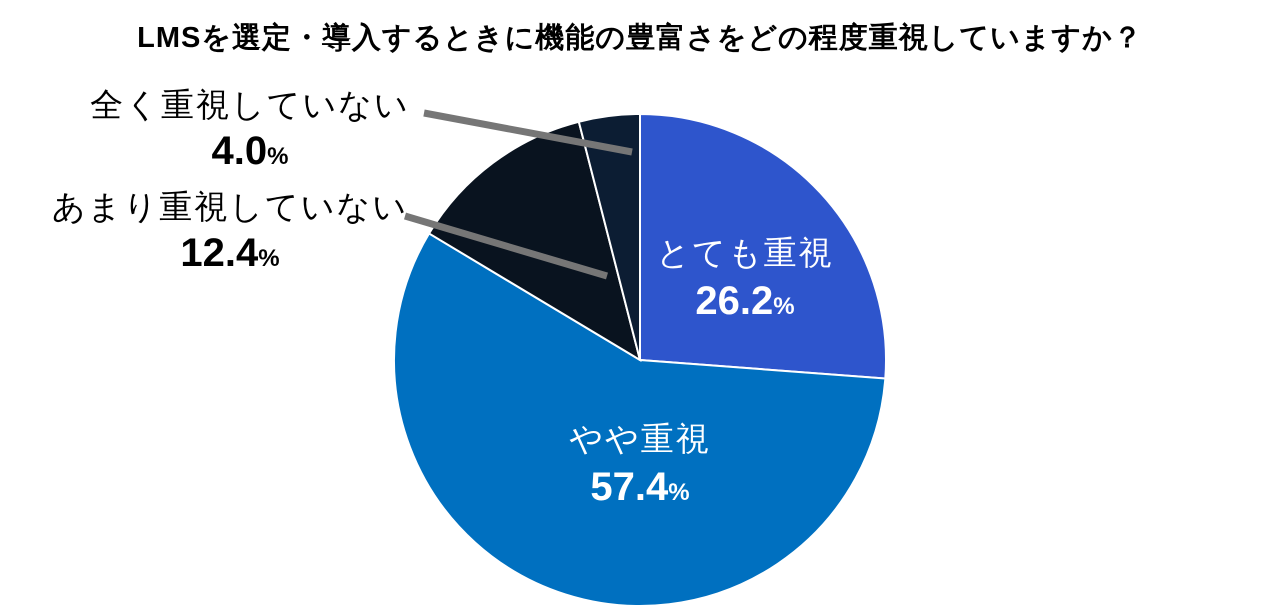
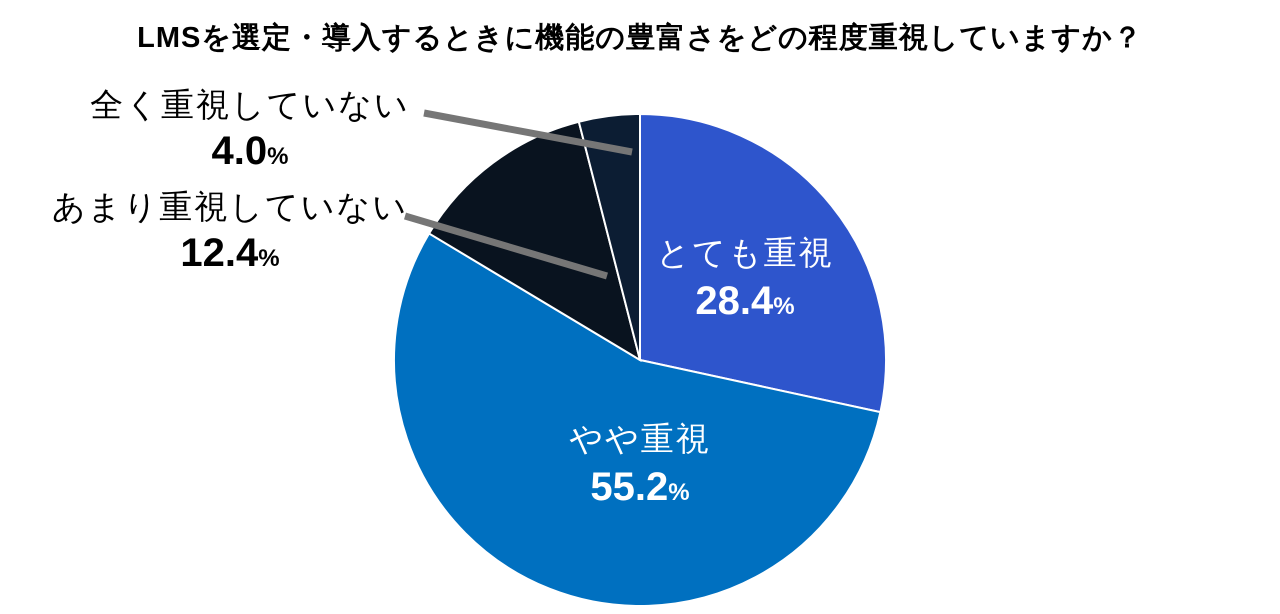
とても重視: 26.2 -> 28.4
やや重視: 57.4 -> 55.2
